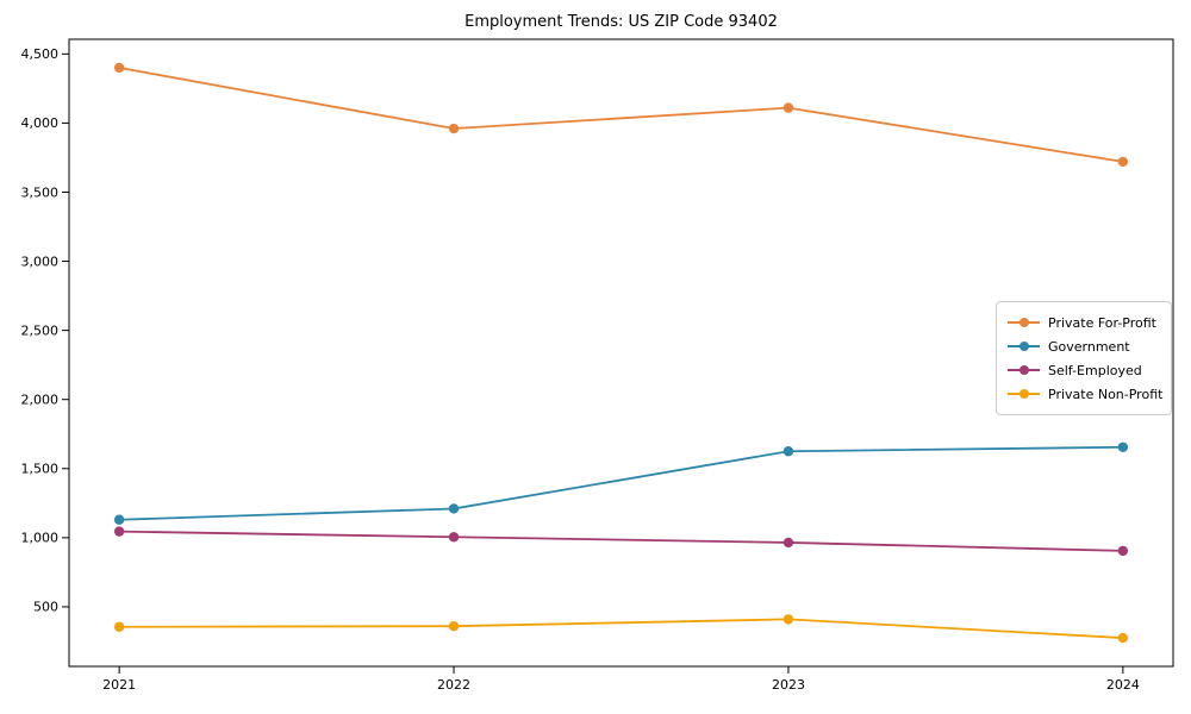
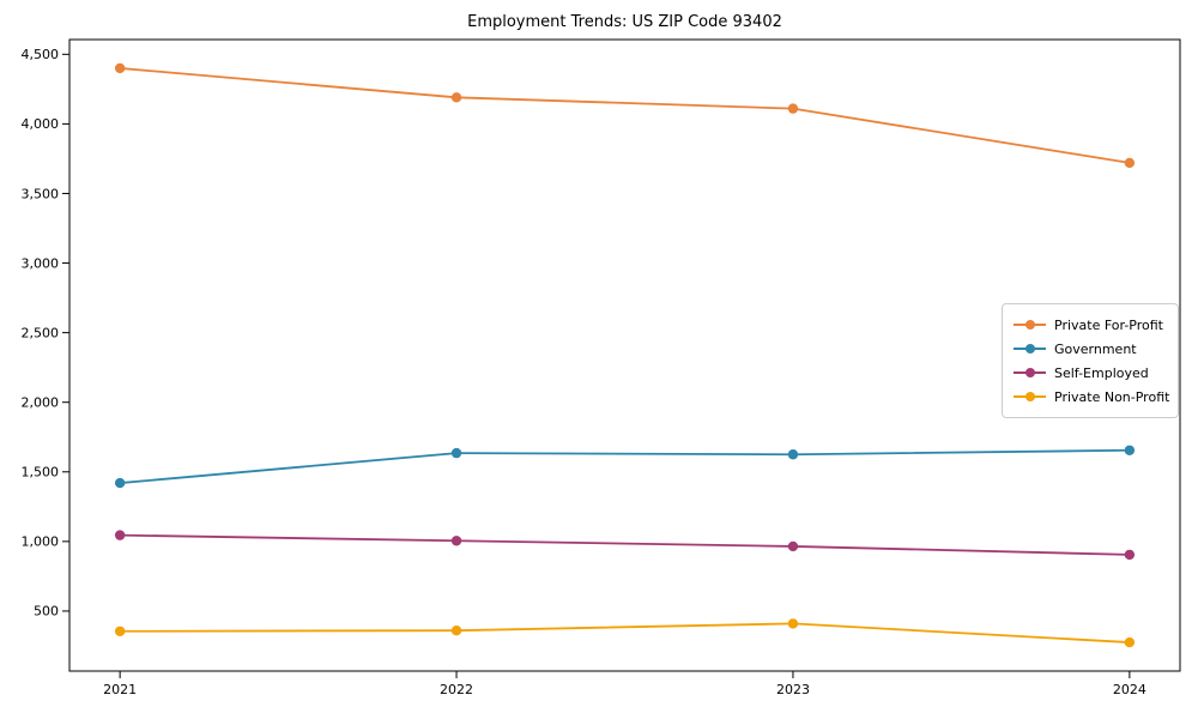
Government/2021: 1130 -> 1420
Private For-Profit/2022: 3960 -> 4190
Government/2022: 1210 -> 1640
